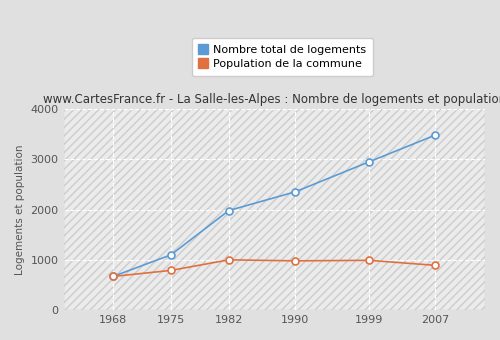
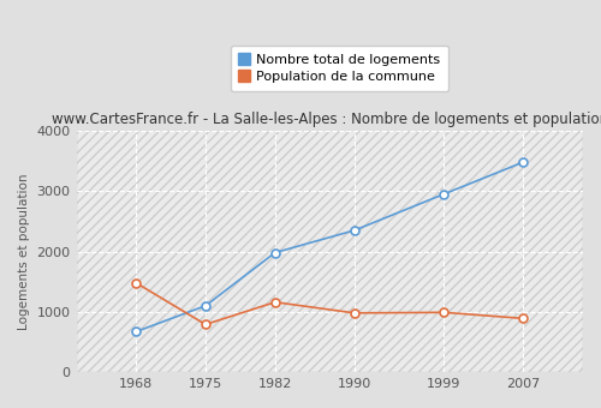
Population de la commune/1968: 670 -> 1480
Population de la commune/1982: 1000 -> 1160
